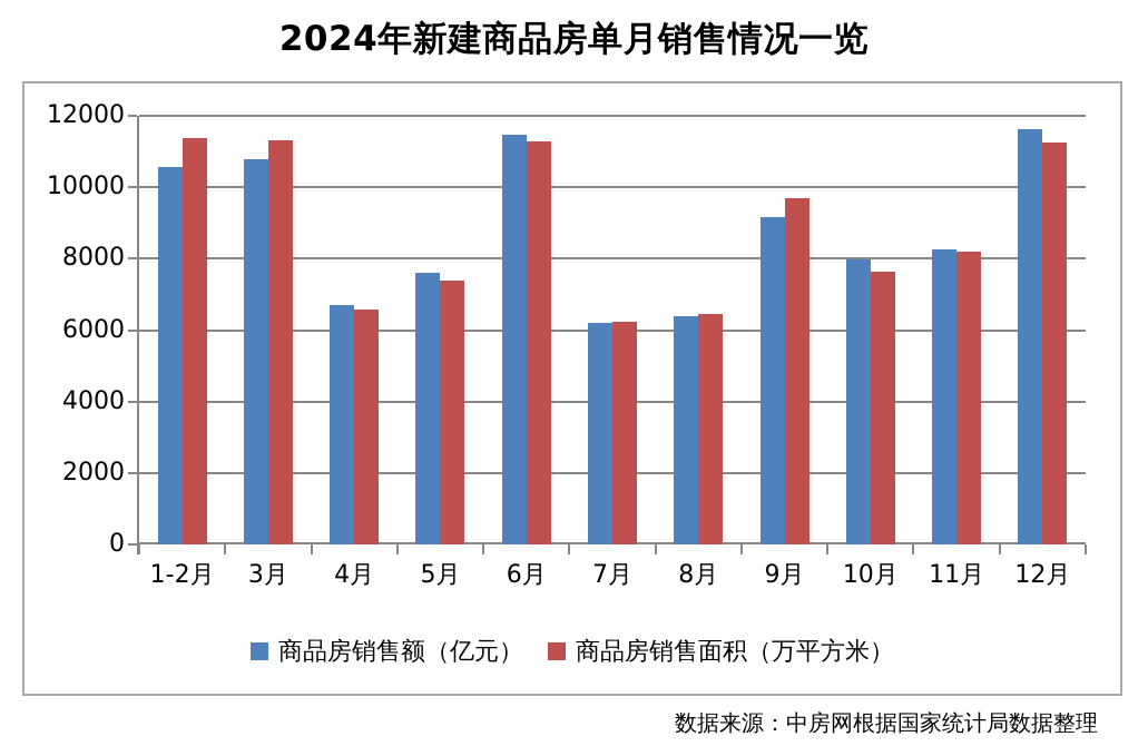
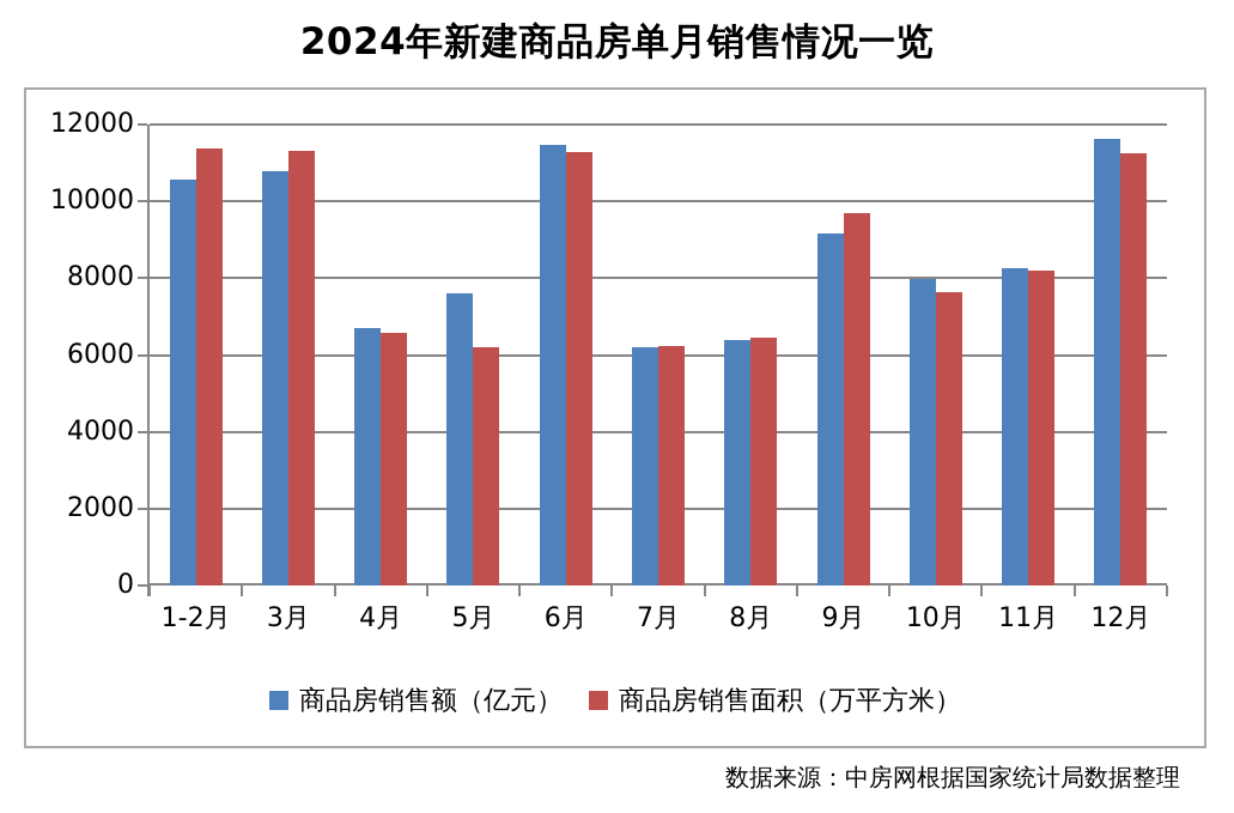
商品房销售面积（万平方米）/5月: 7400 -> 6200
